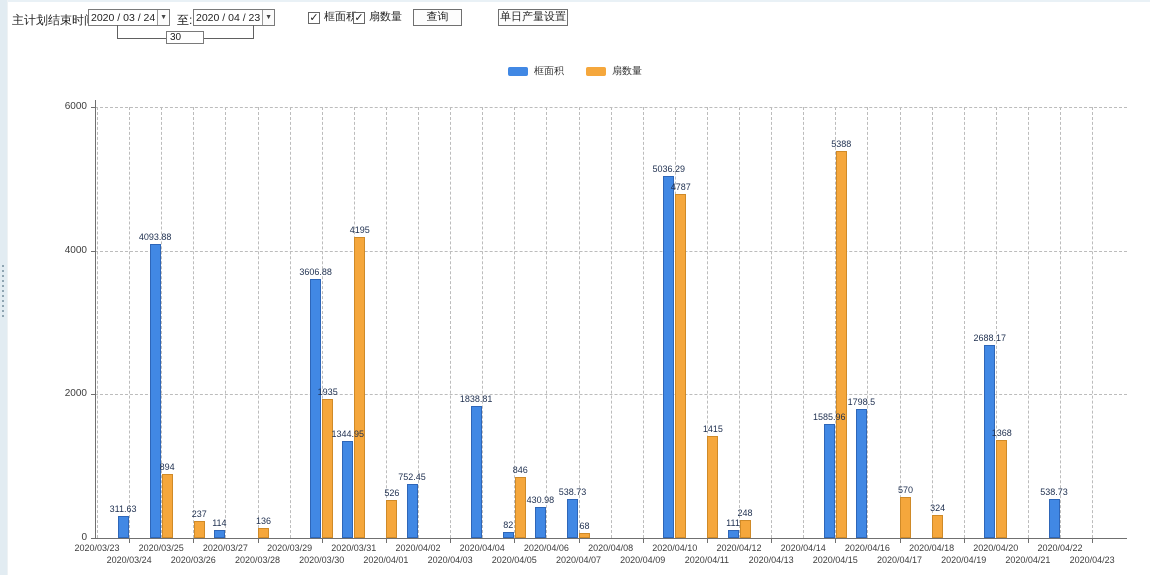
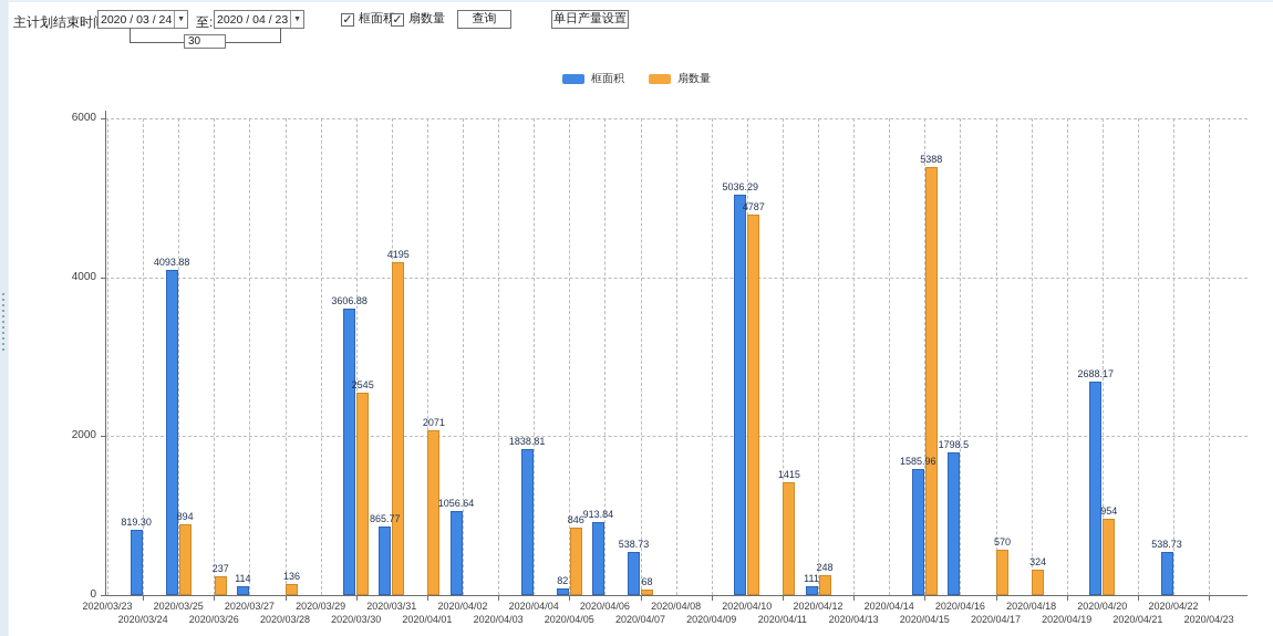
框面积/2020/03/24: 311.63 -> 819.30
扇数量/2020/03/30: 1935 -> 2545
框面积/2020/03/31: 1344.95 -> 865.77
扇数量/2020/04/01: 526 -> 2071
框面积/2020/04/02: 752.45 -> 1056.64
框面积/2020/04/06: 430.98 -> 913.84
扇数量/2020/04/20: 1368 -> 954
